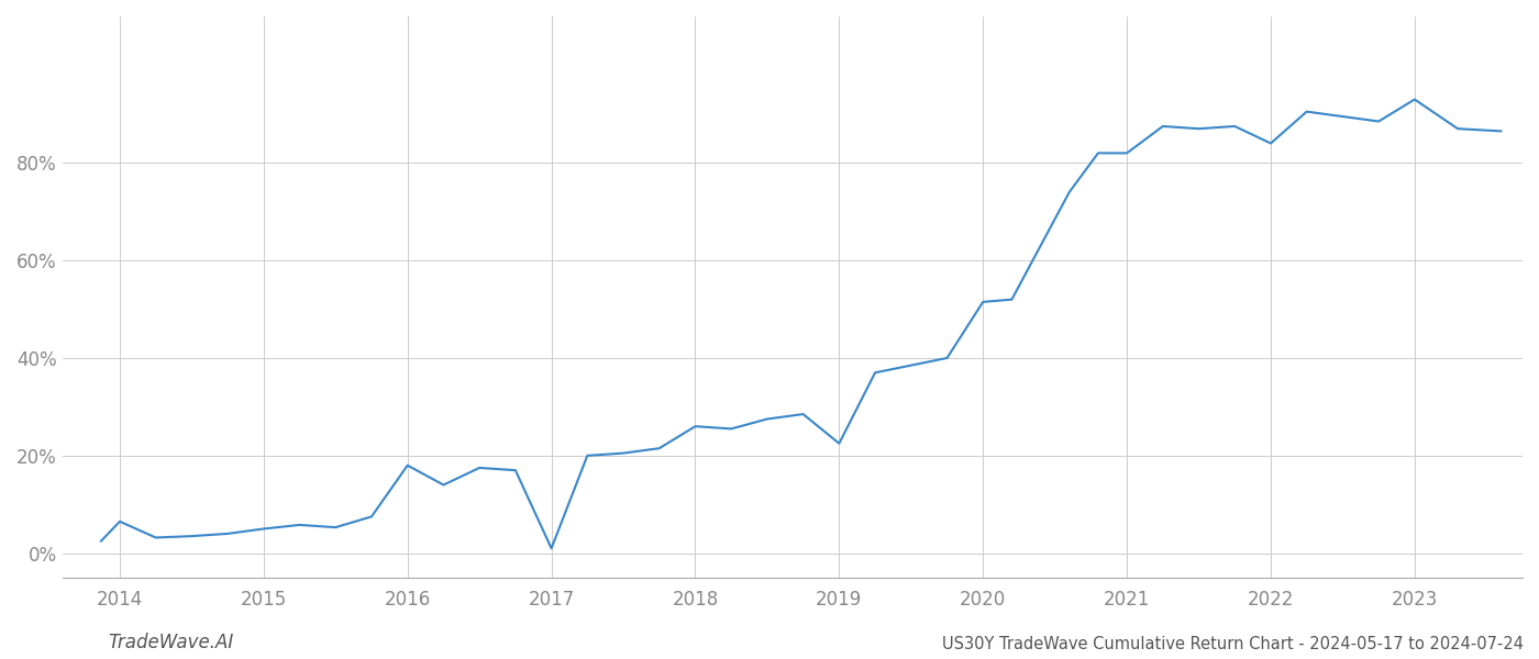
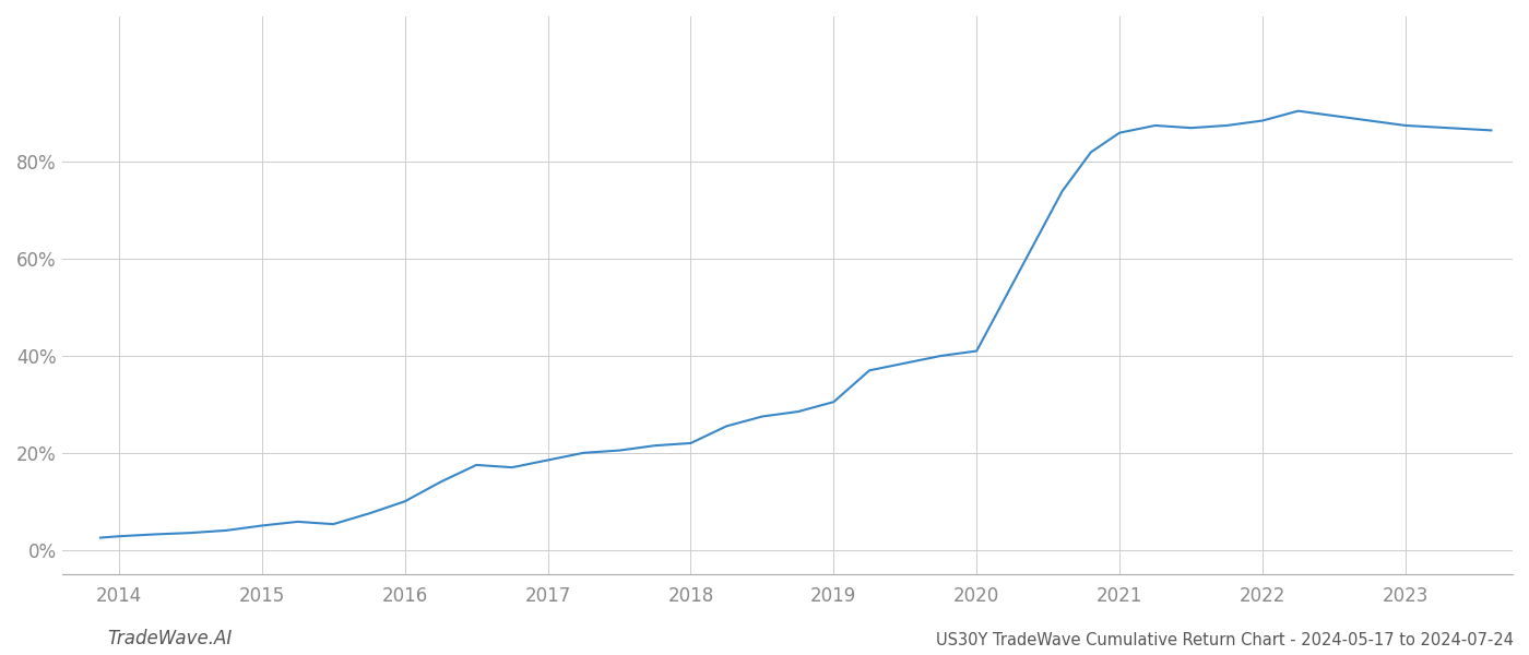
2014: 6.5% -> 2.8%
2016: 18.0% -> 10.0%
2017: 1.0% -> 18.5%
2018: 26.0% -> 22.0%
2019: 22.5% -> 30.5%
2020: 51.5% -> 41.0%
2021: 82.0% -> 86.0%
2022: 84.0% -> 88.5%
2023: 93.0% -> 87.5%
